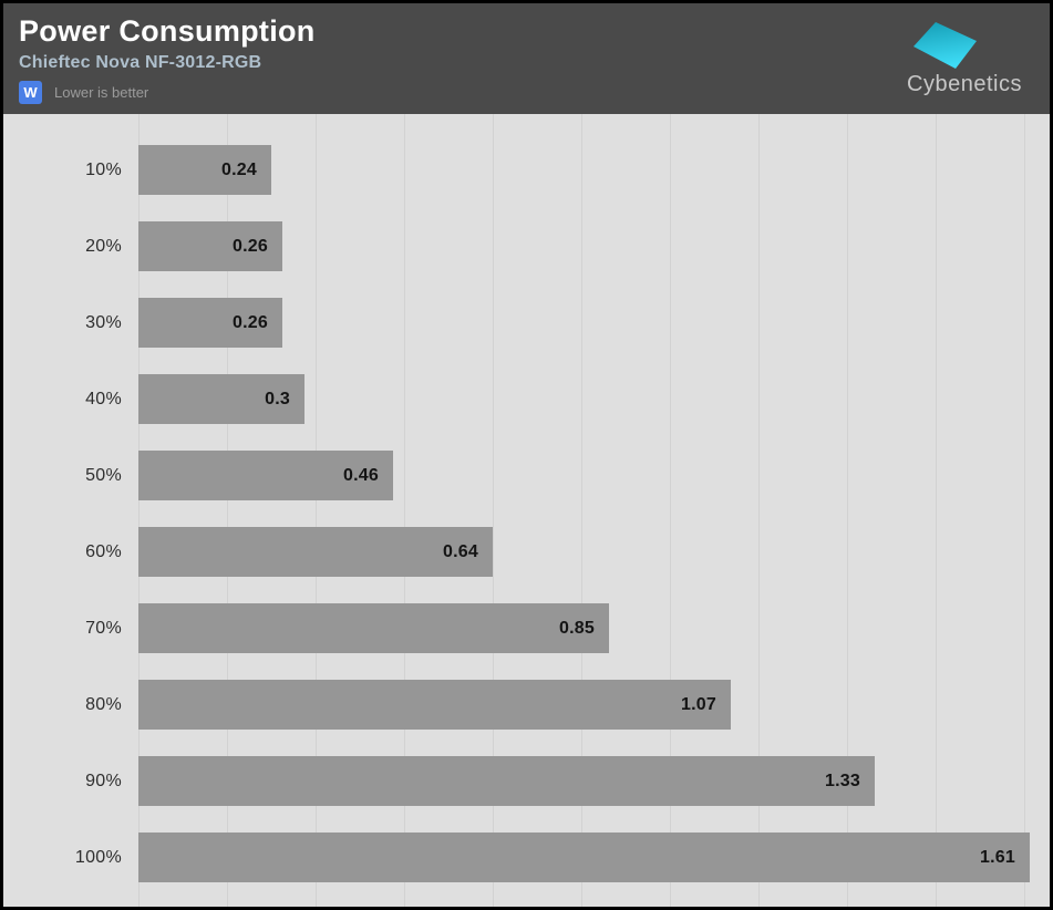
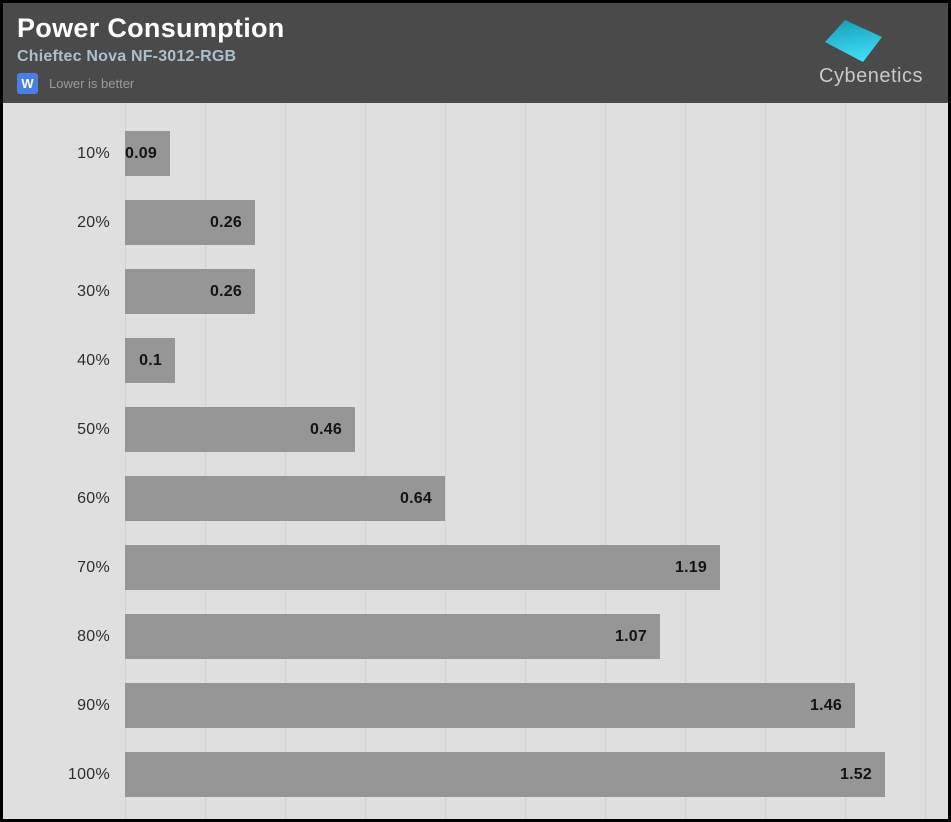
10%: 0.24 -> 0.09
40%: 0.3 -> 0.1
70%: 0.85 -> 1.19
90%: 1.33 -> 1.46
100%: 1.61 -> 1.52
